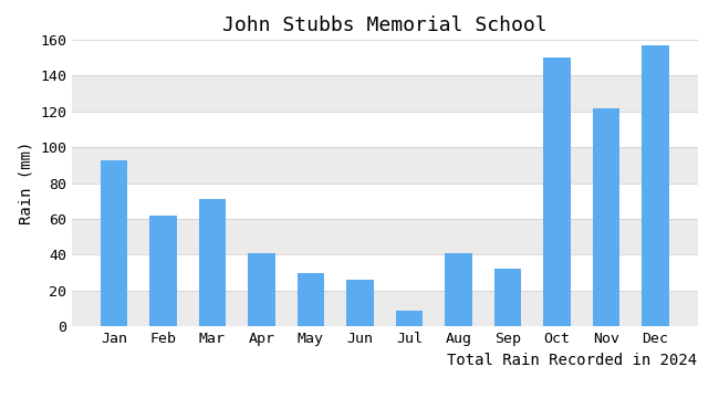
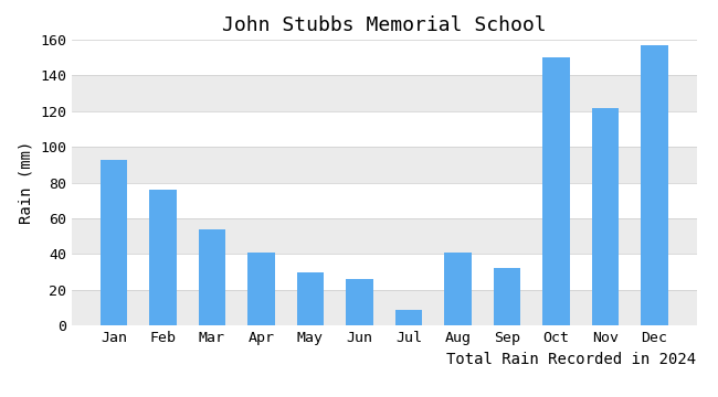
Feb: 62 -> 76
Mar: 71 -> 54
